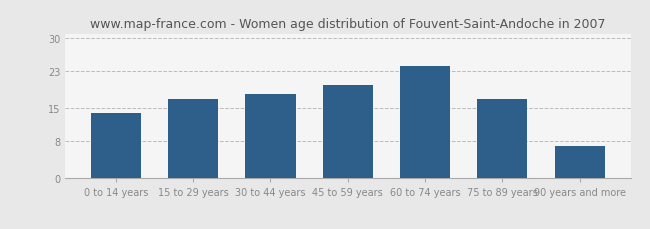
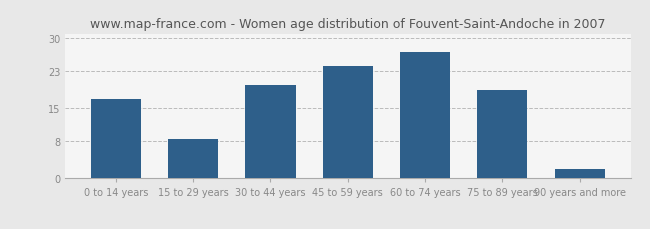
0 to 14 years: 14.0 -> 17.0
15 to 29 years: 17.0 -> 8.5
30 to 44 years: 18.0 -> 20.0
45 to 59 years: 20.0 -> 24.0
60 to 74 years: 24.0 -> 27.0
75 to 89 years: 17.0 -> 19.0
90 years and more: 7.0 -> 2.0
